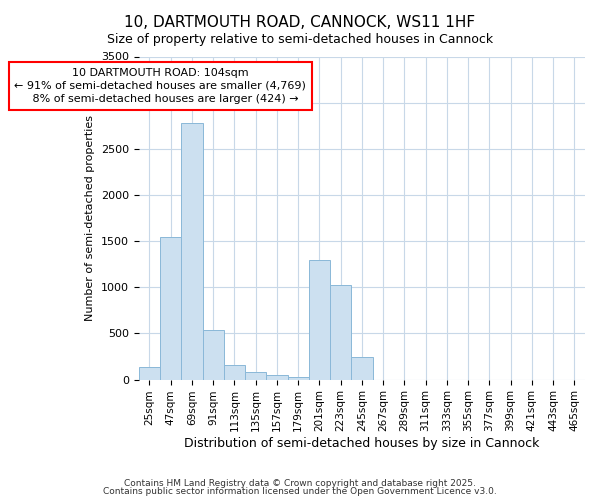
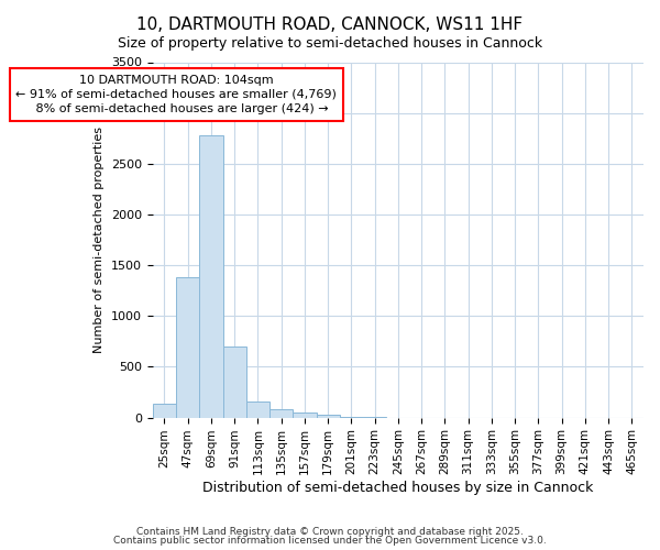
47sqm: 1540 -> 1380
91sqm: 540 -> 700
201sqm: 1300 -> 0
223sqm: 1020 -> 0
245sqm: 240 -> 0
